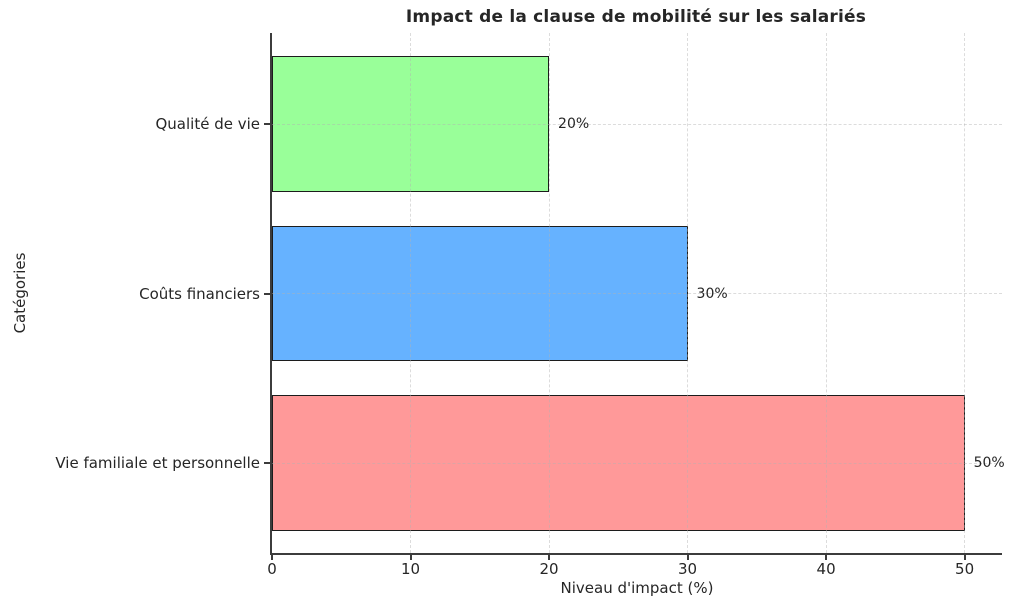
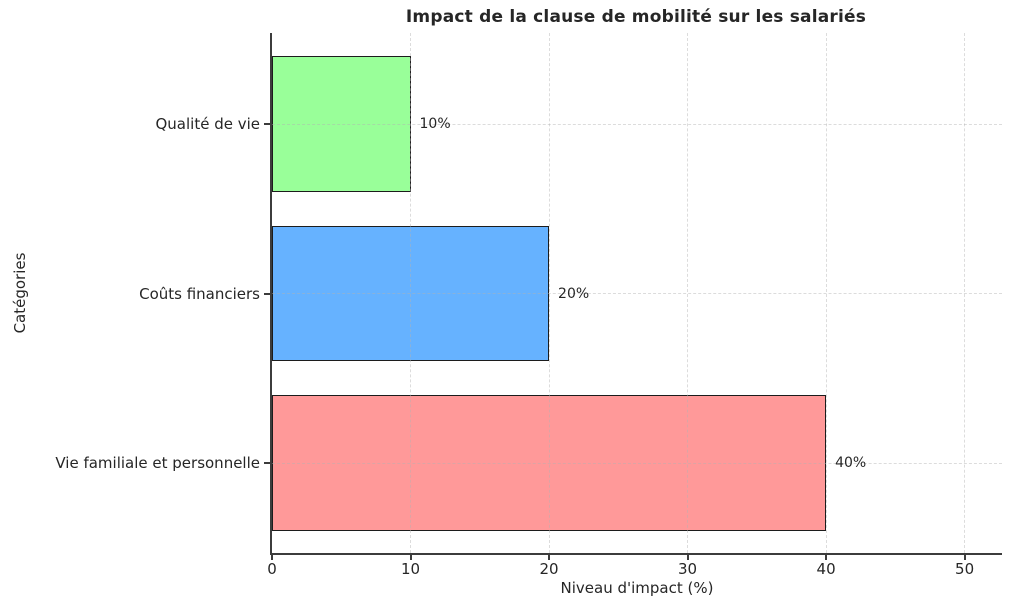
Qualité de vie: 20% -> 10%
Coûts financiers: 30% -> 20%
Vie familiale et personnelle: 50% -> 40%
